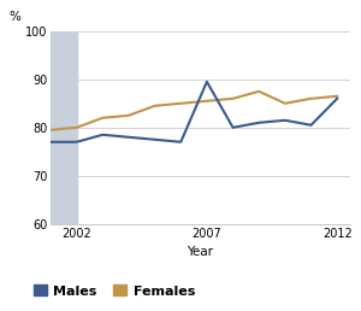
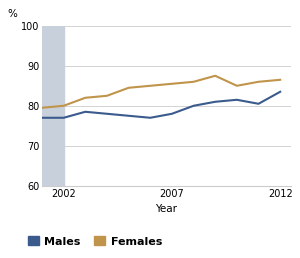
Males/2007: 89.5 -> 78.0
Males/2012: 86.0 -> 83.5
